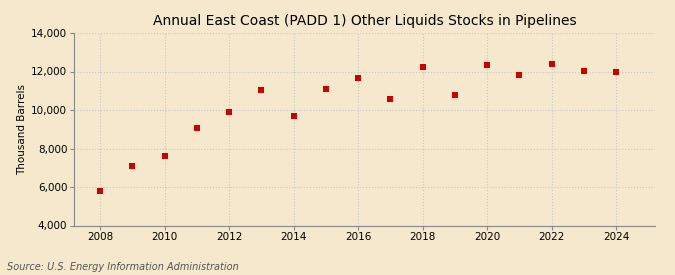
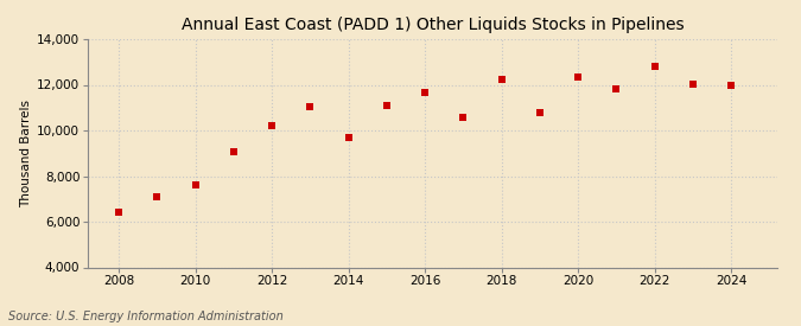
2008: 5,800 -> 6,400
2012: 9,900 -> 10,200
2022: 12,400 -> 12,800
